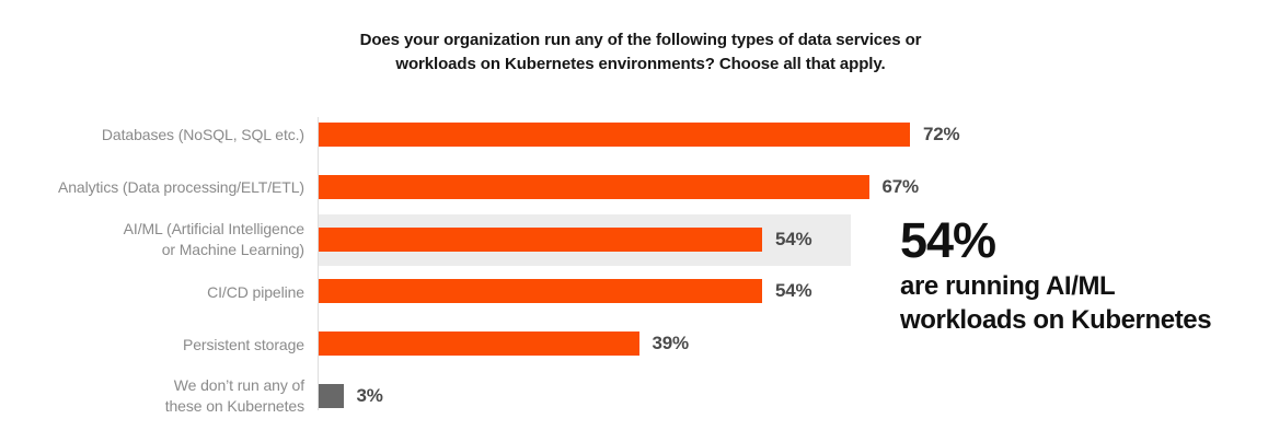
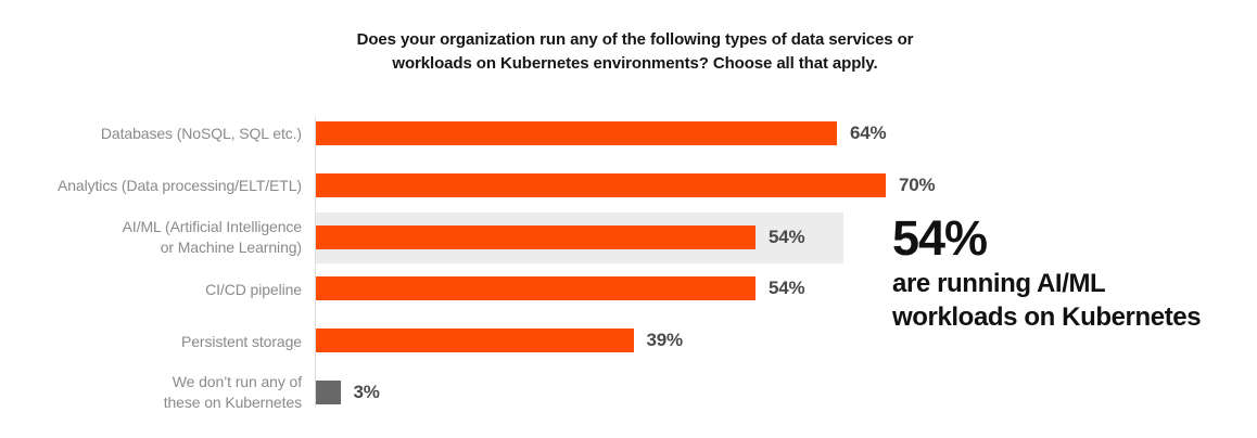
Databases (NoSQL, SQL etc.): 72% -> 64%
Analytics (Data processing/ELT/ETL): 67% -> 70%
